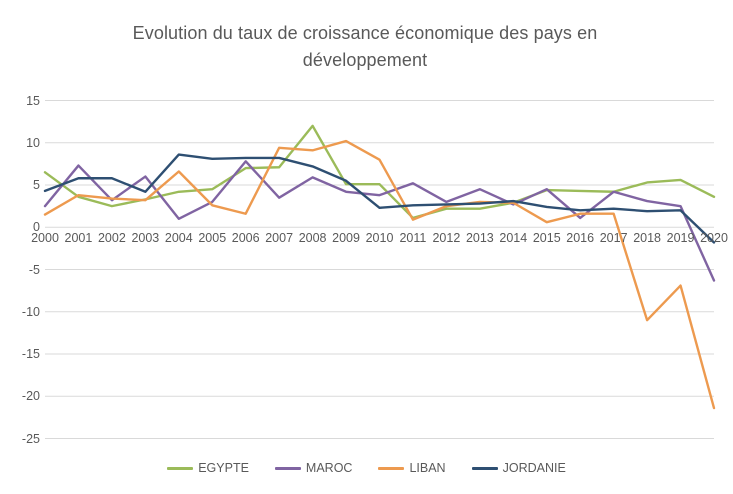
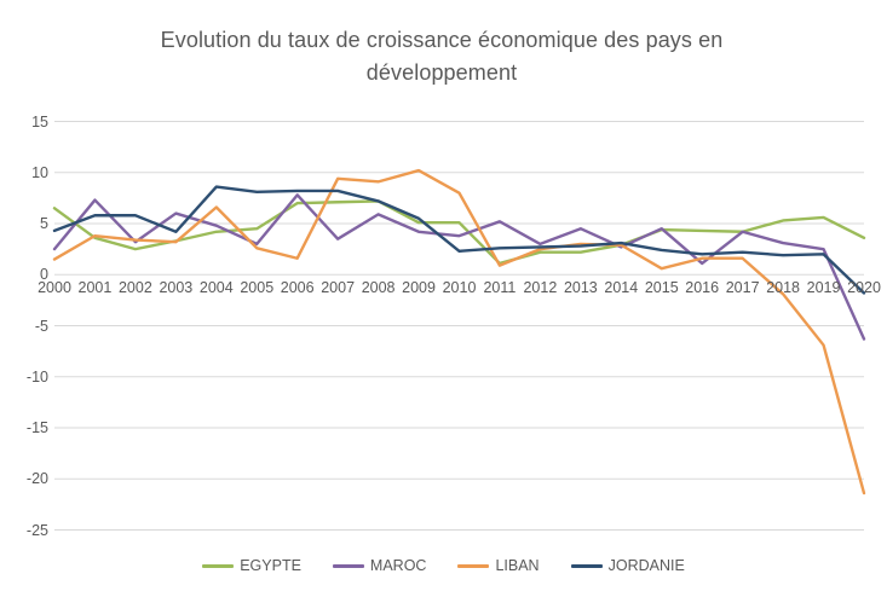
MAROC/2004: 1 -> 5
EGYPTE/2008: 12 -> 7
LIBAN/2018: -11 -> -2
